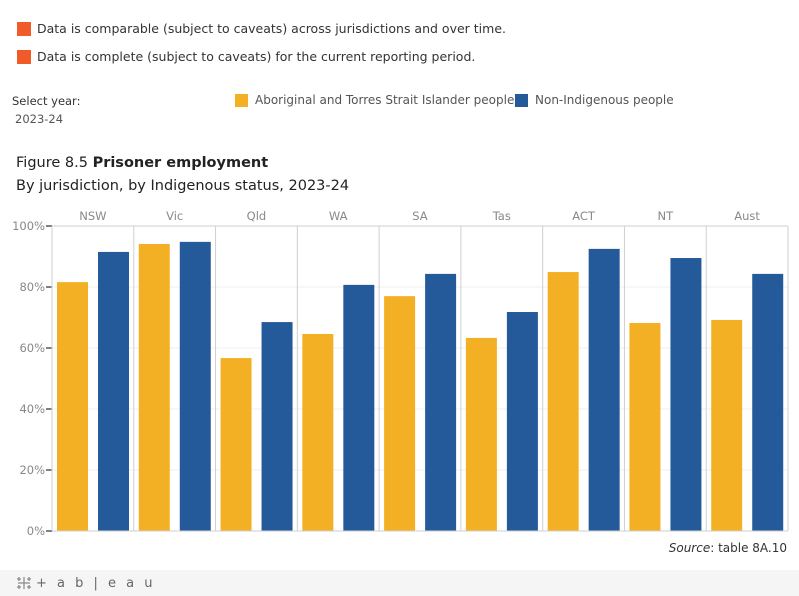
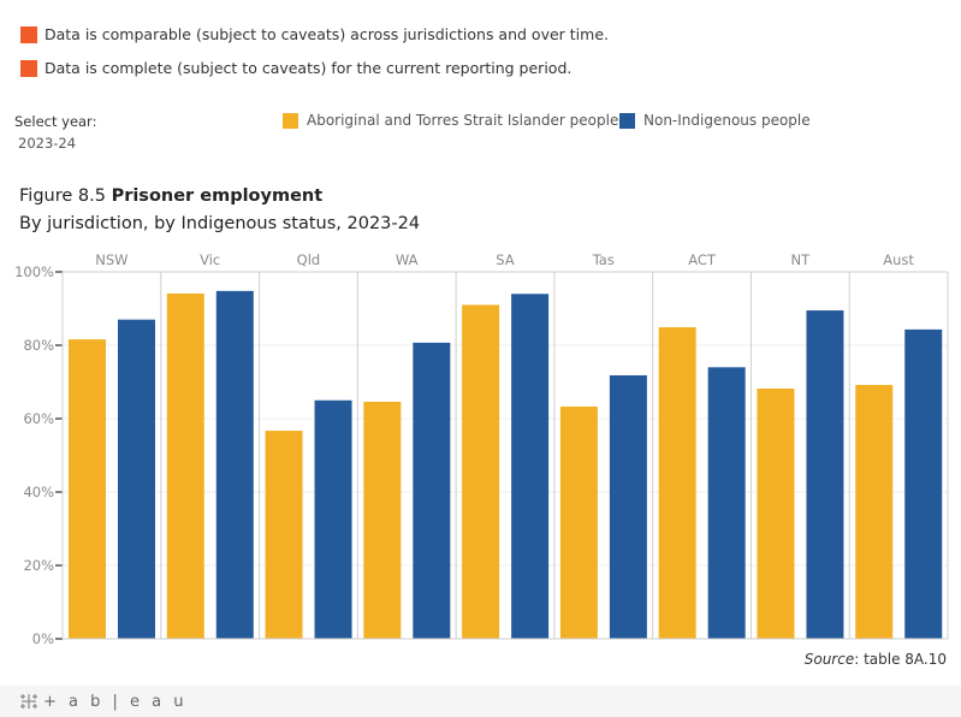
Non-Indigenous people/NSW: 92% -> 87%
Non-Indigenous people/Qld: 68% -> 65%
Aboriginal and Torres Strait Islander people/SA: 77% -> 91%
Non-Indigenous people/SA: 84% -> 94%
Non-Indigenous people/ACT: 92% -> 74%
